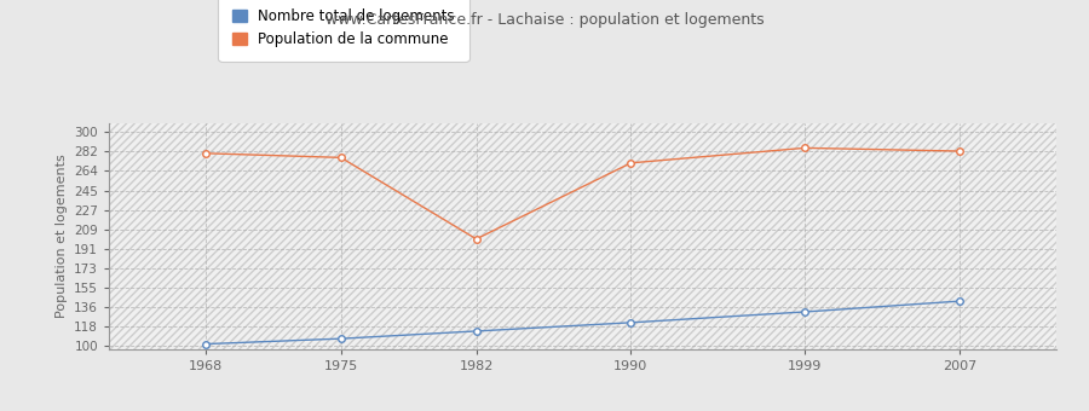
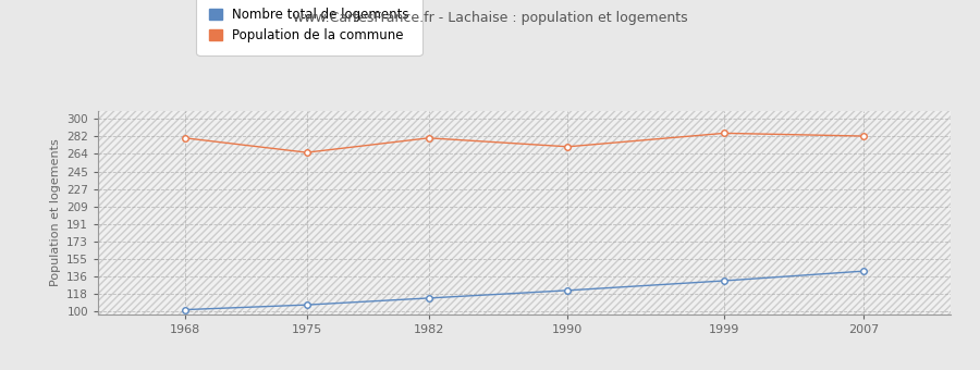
Population de la commune/1975: 276 -> 265
Population de la commune/1982: 200 -> 280
